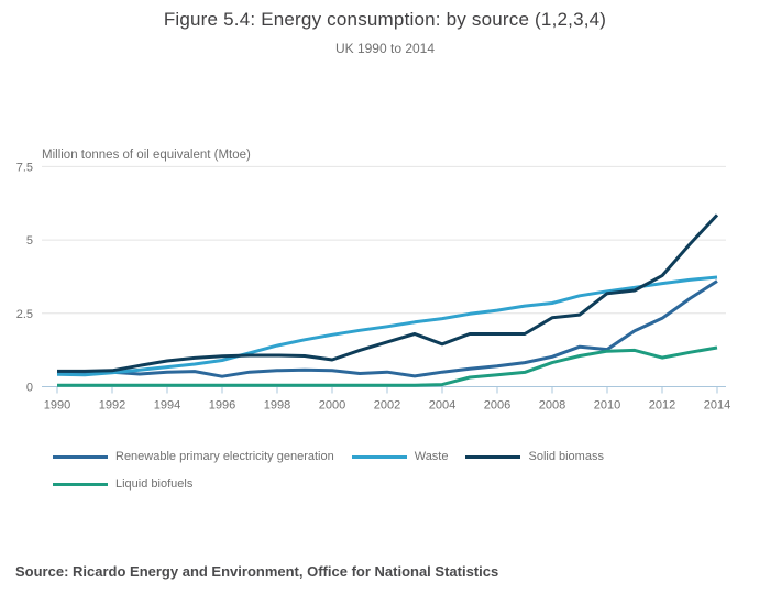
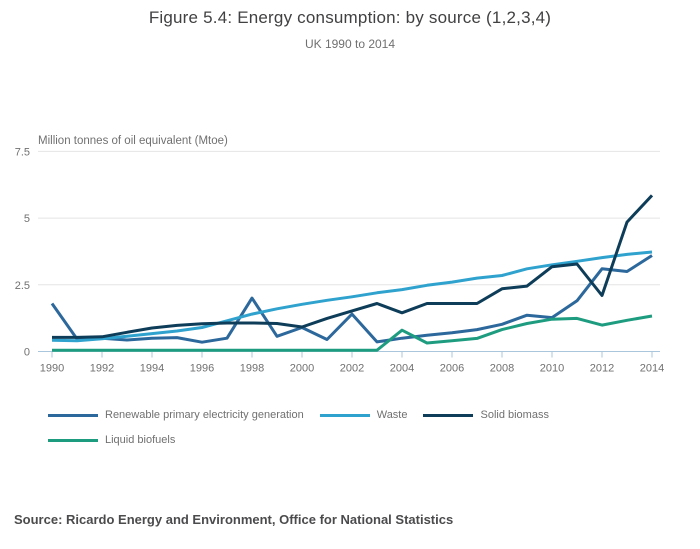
Renewable primary electricity generation/1990: 0.5 -> 1.8
Renewable primary electricity generation/1998: 0.6 -> 2.0
Renewable primary electricity generation/2000: 0.6 -> 0.9
Renewable primary electricity generation/2002: 0.5 -> 1.4
Liquid biofuels/2004: 0.1 -> 0.8
Renewable primary electricity generation/2012: 2.3 -> 3.1
Solid biomass/2012: 3.8 -> 2.1
